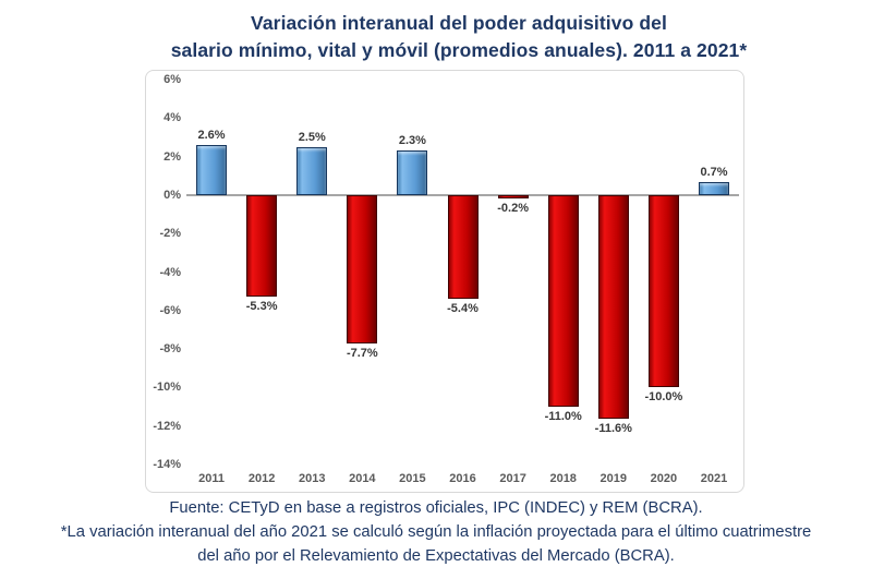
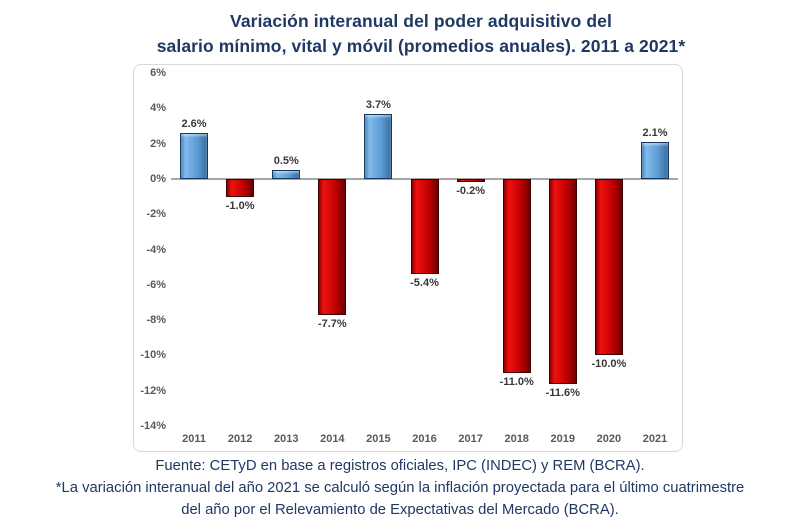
2012: -5.3% -> -1.0%
2013: 2.5% -> 0.5%
2015: 2.3% -> 3.7%
2021: 0.7% -> 2.1%
